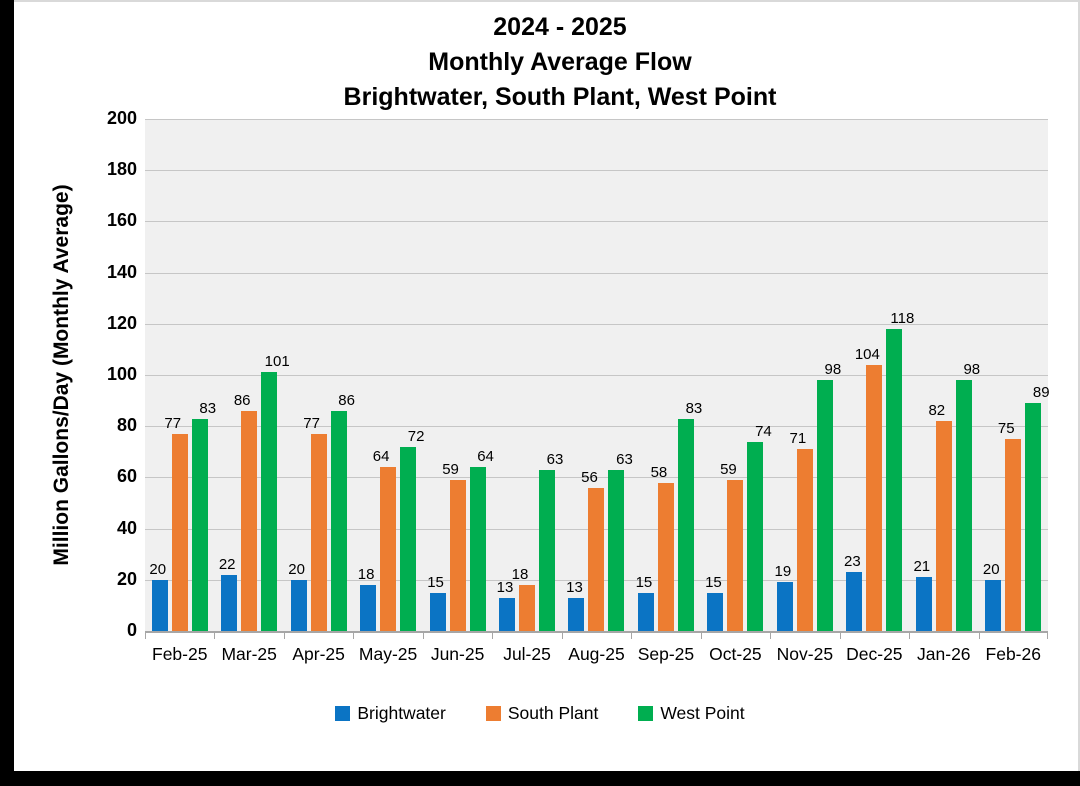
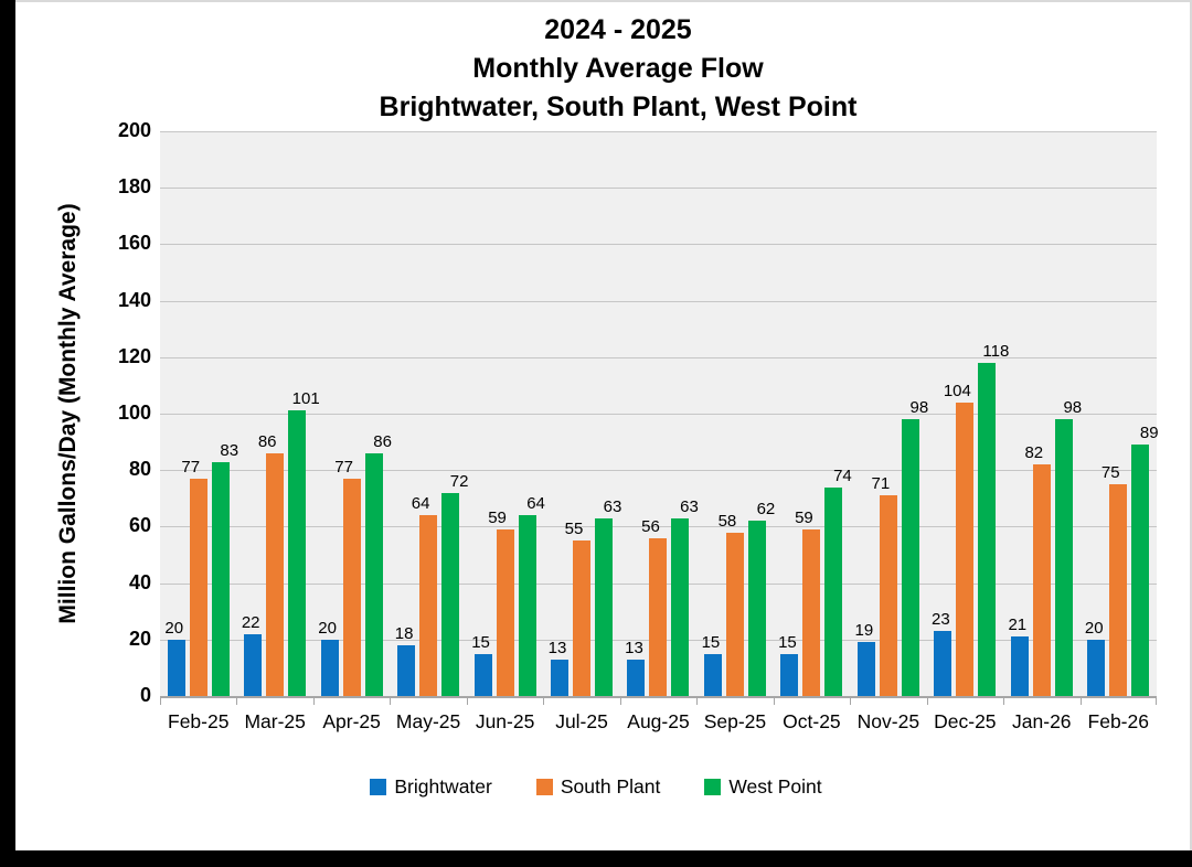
South Plant/Jul-25: 18 -> 55
West Point/Sep-25: 83 -> 62
